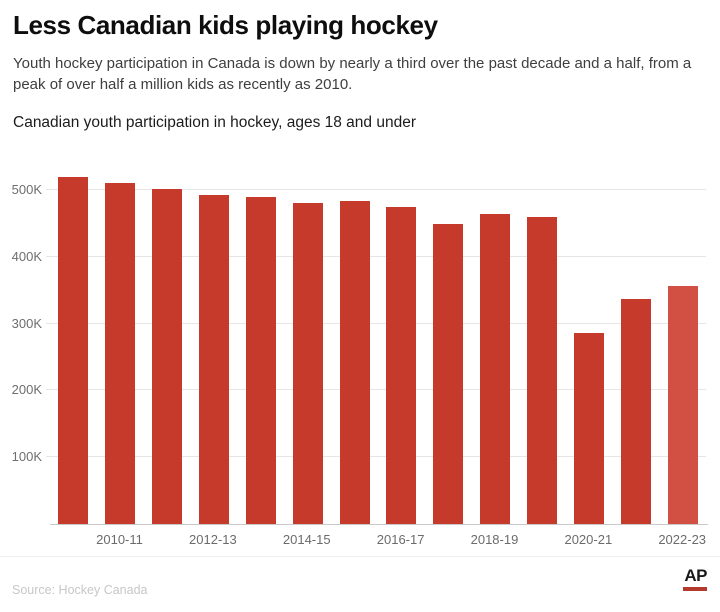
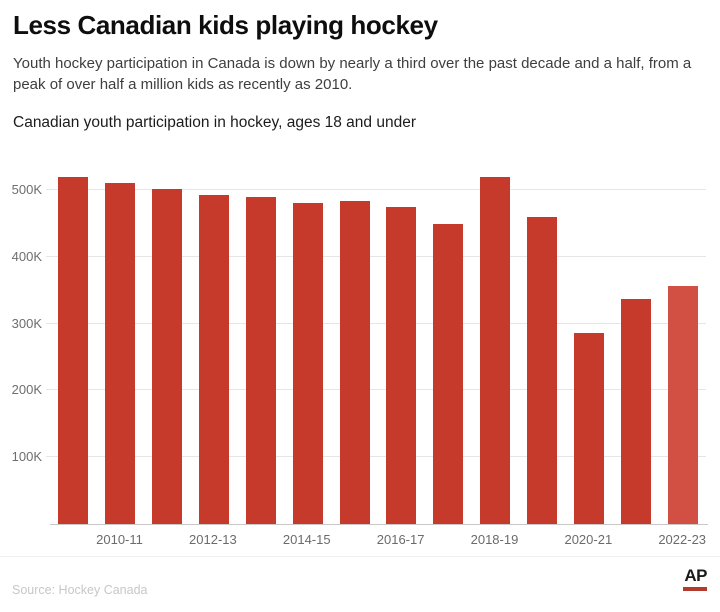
2018-19: 460K -> 520K
